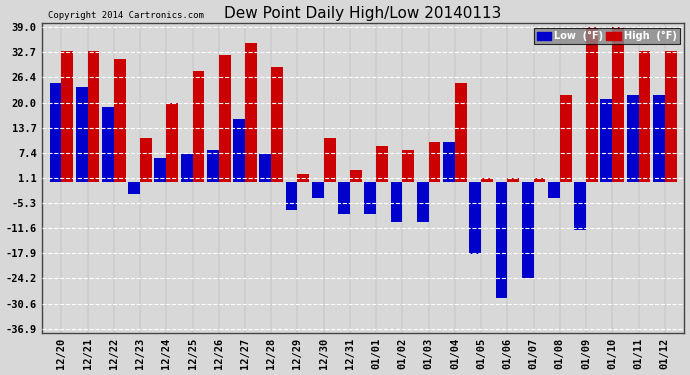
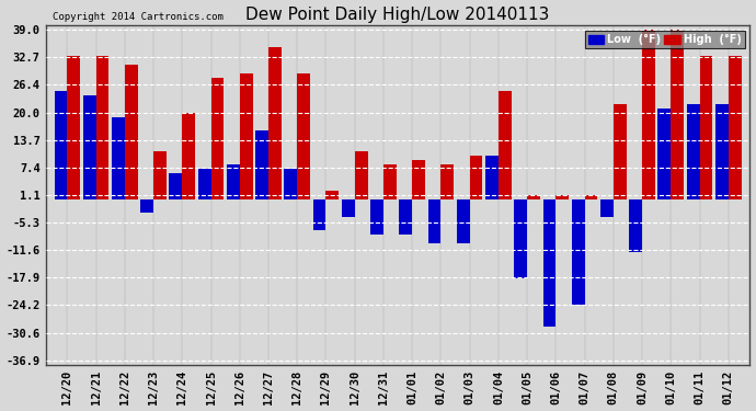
High (°F)/12/26: 32 -> 29
High (°F)/12/31: 3 -> 8
